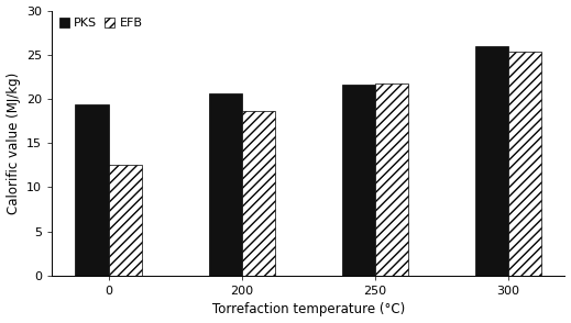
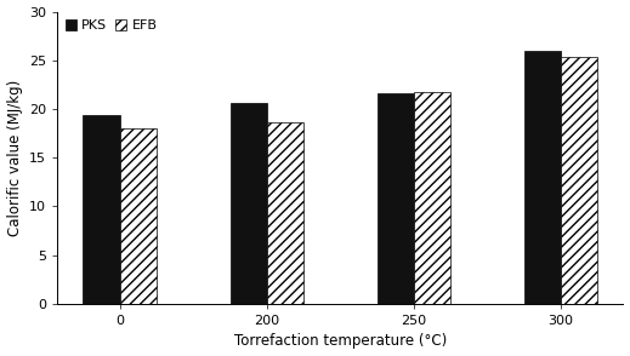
EFB/0: 12.6 -> 18.0
